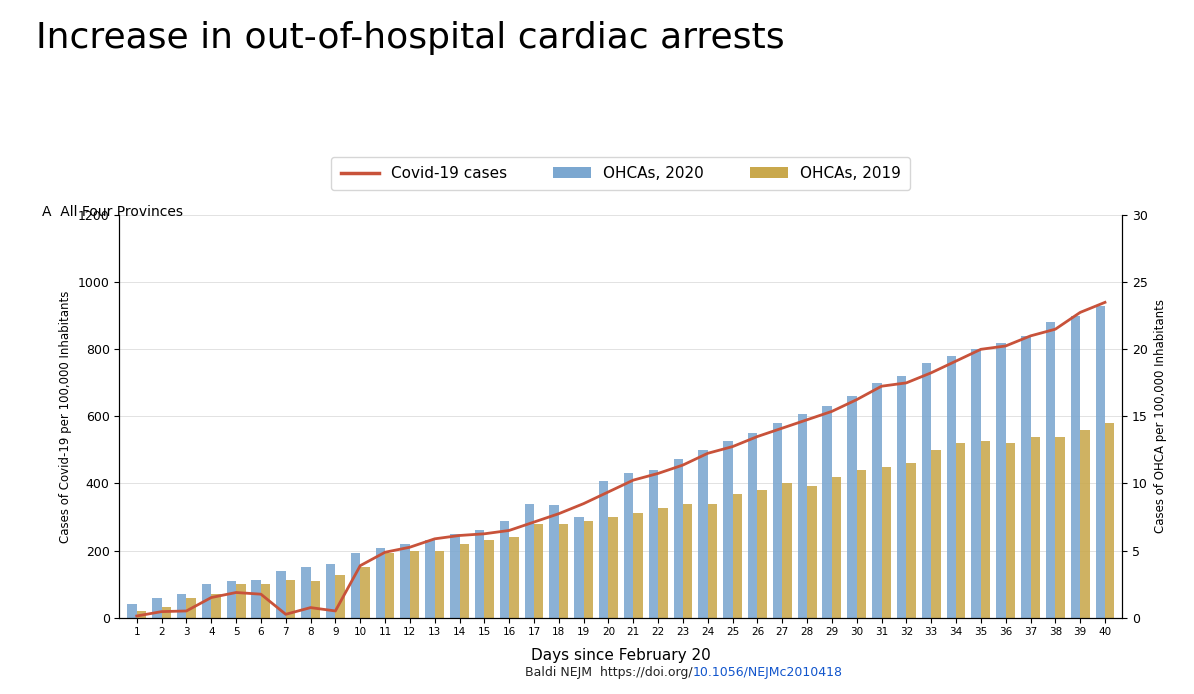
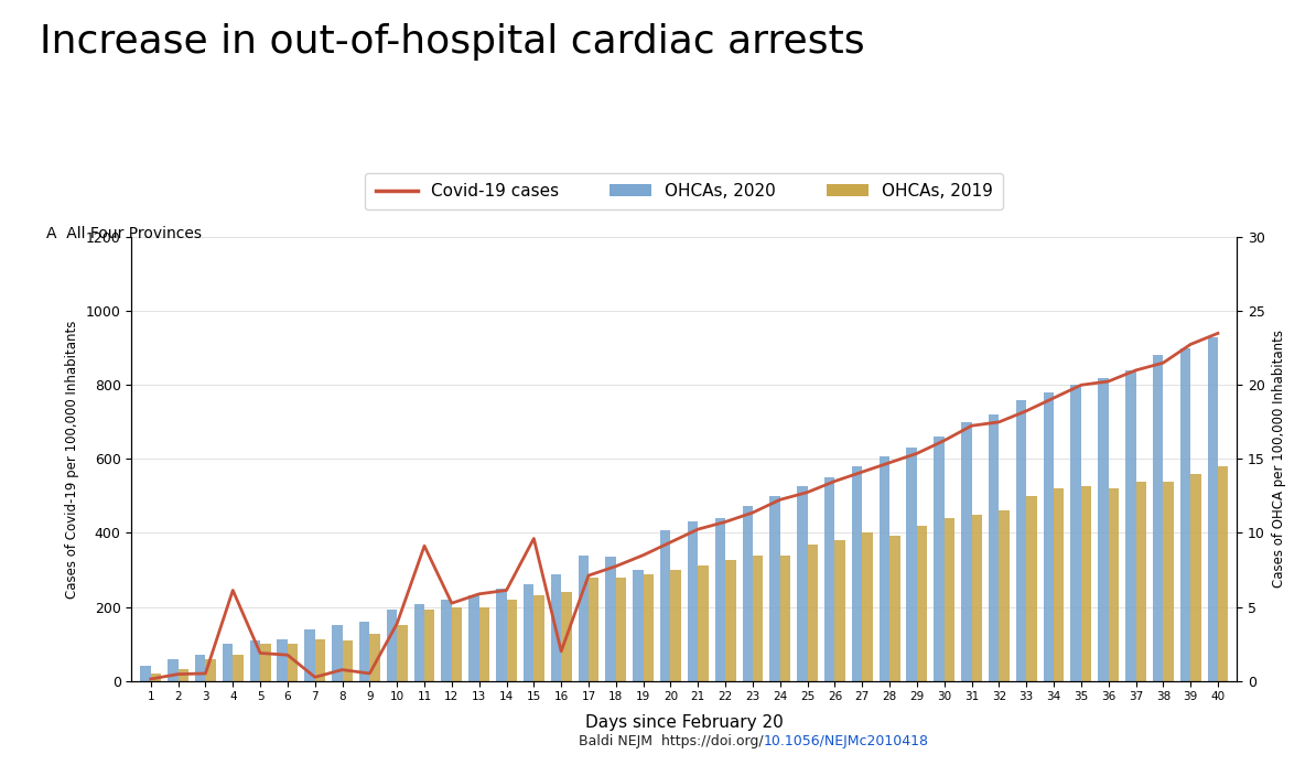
Covid-19 cases/4: 60 -> 245
Covid-19 cases/11: 195 -> 365
Covid-19 cases/15: 250 -> 385
Covid-19 cases/16: 260 -> 80
